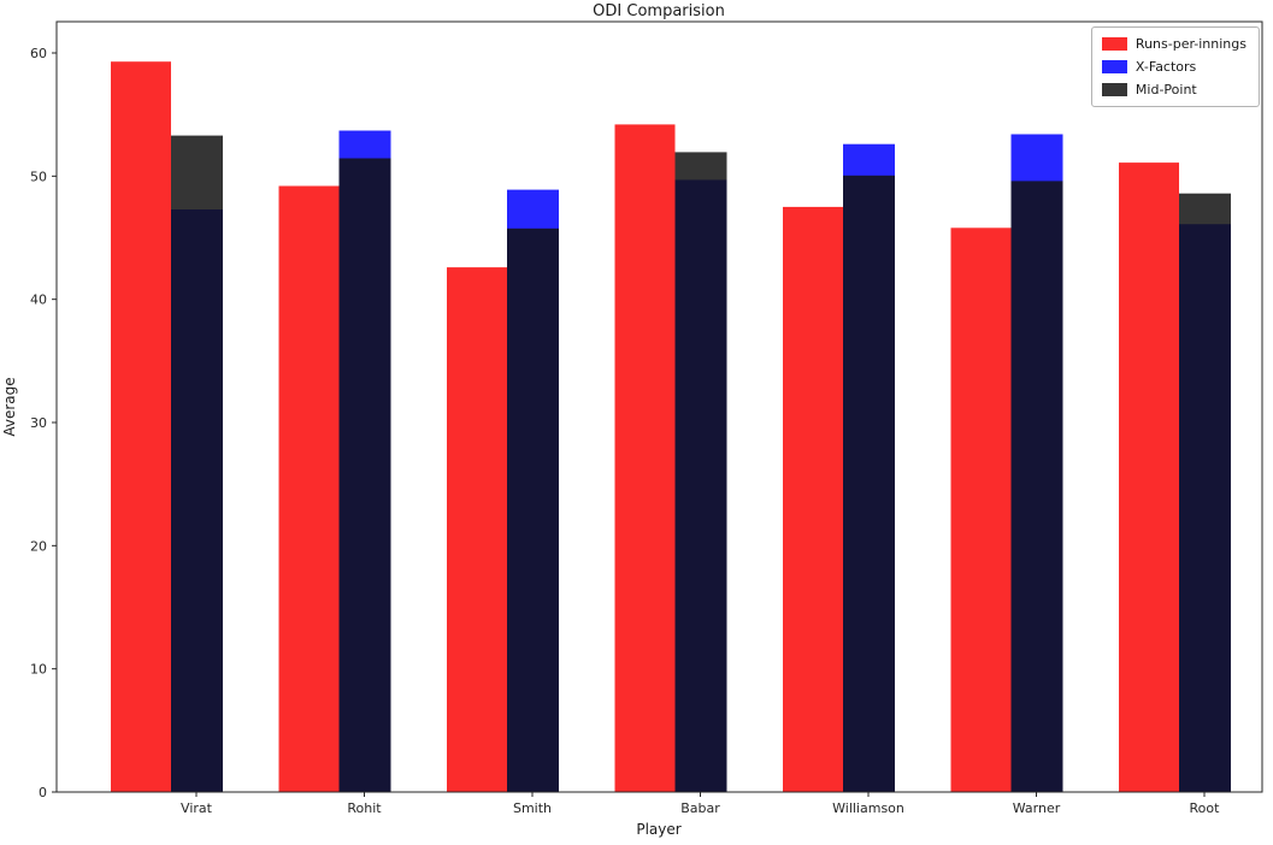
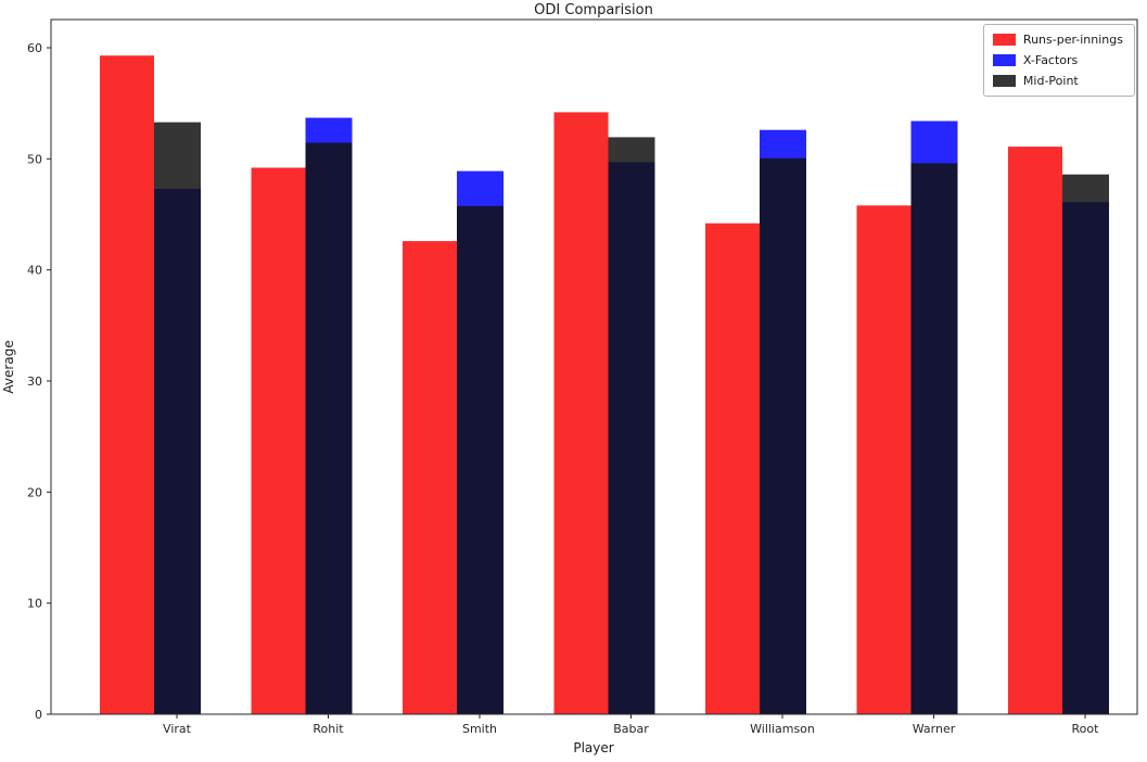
Runs-per-innings/Williamson: 47.5 -> 44.2
